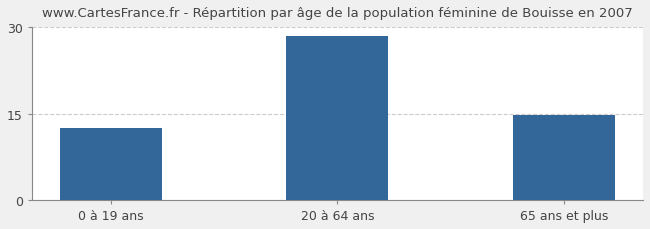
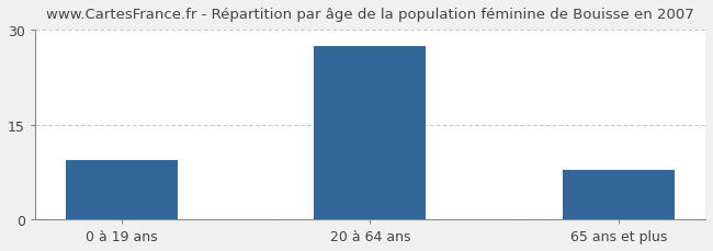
0 à 19 ans: 12.5 -> 9.4
20 à 64 ans: 28.5 -> 27.4
65 ans et plus: 14.7 -> 7.8
